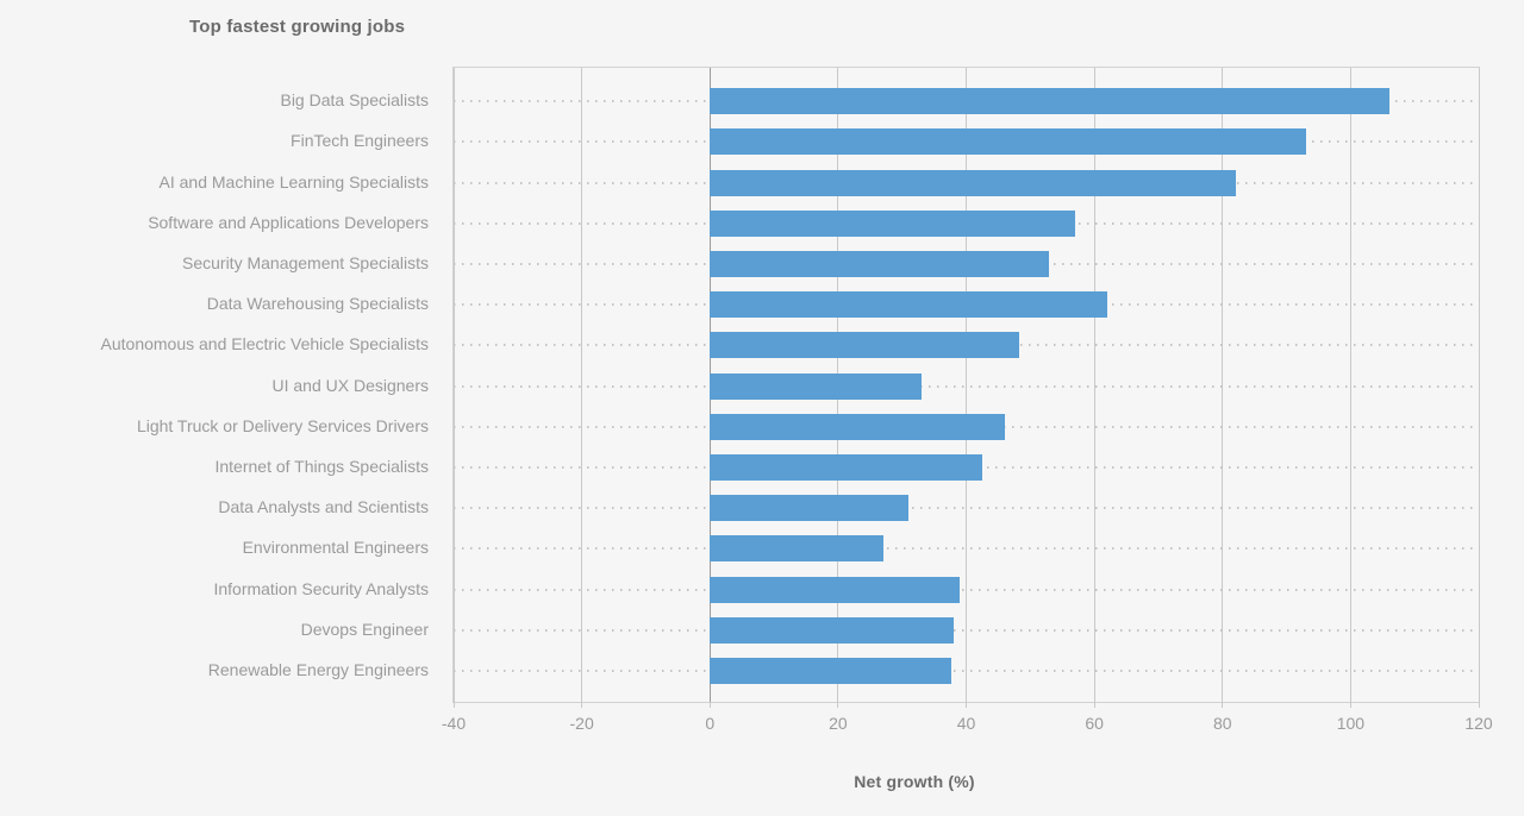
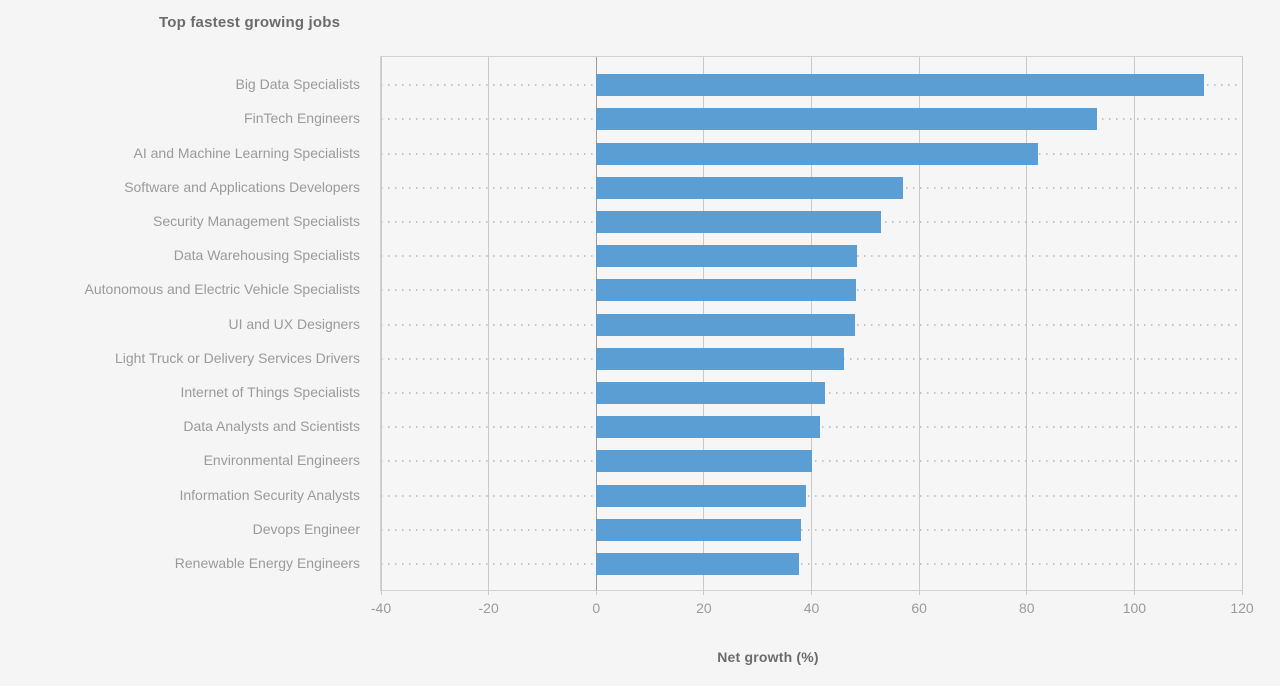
Big Data Specialists: 106 -> 113
Data Warehousing Specialists: 62 -> 48
UI and UX Designers: 33 -> 48
Data Analysts and Scientists: 31 -> 42
Environmental Engineers: 27 -> 40
